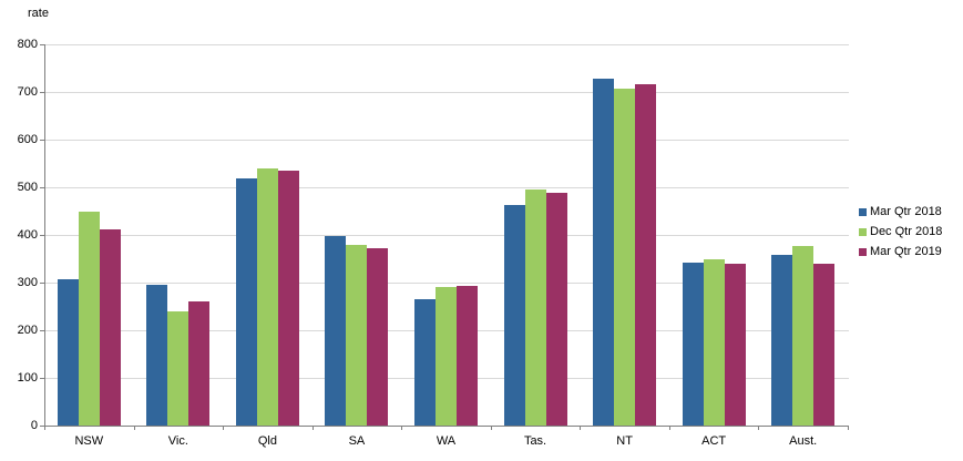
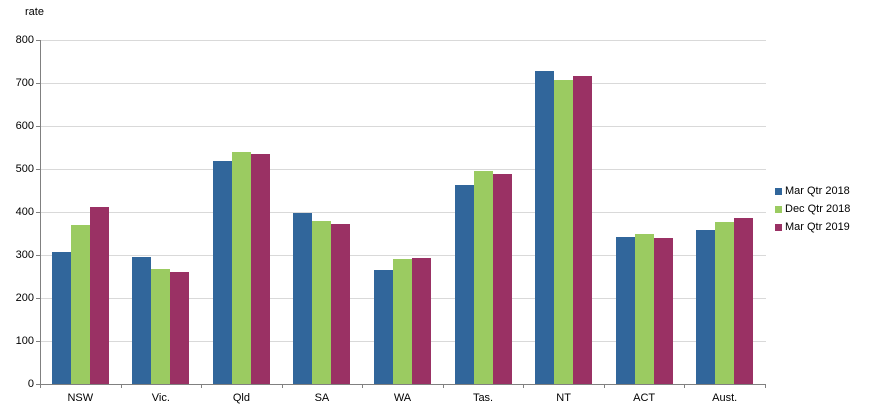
Dec Qtr 2018/NSW: 450 -> 370
Dec Qtr 2018/Vic.: 240 -> 270
Mar Qtr 2019/Aust.: 340 -> 390
